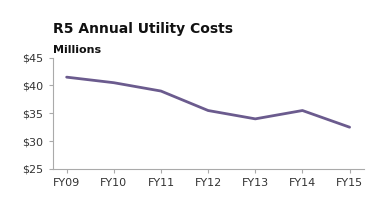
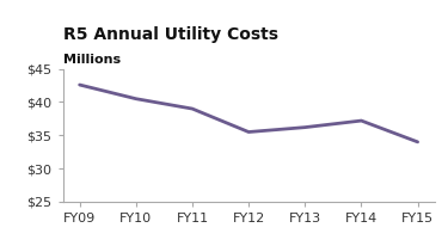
FY09: $41.5 -> $42.6
FY13: $34.0 -> $36.2
FY14: $35.5 -> $37.2
FY15: $32.5 -> $34.0
